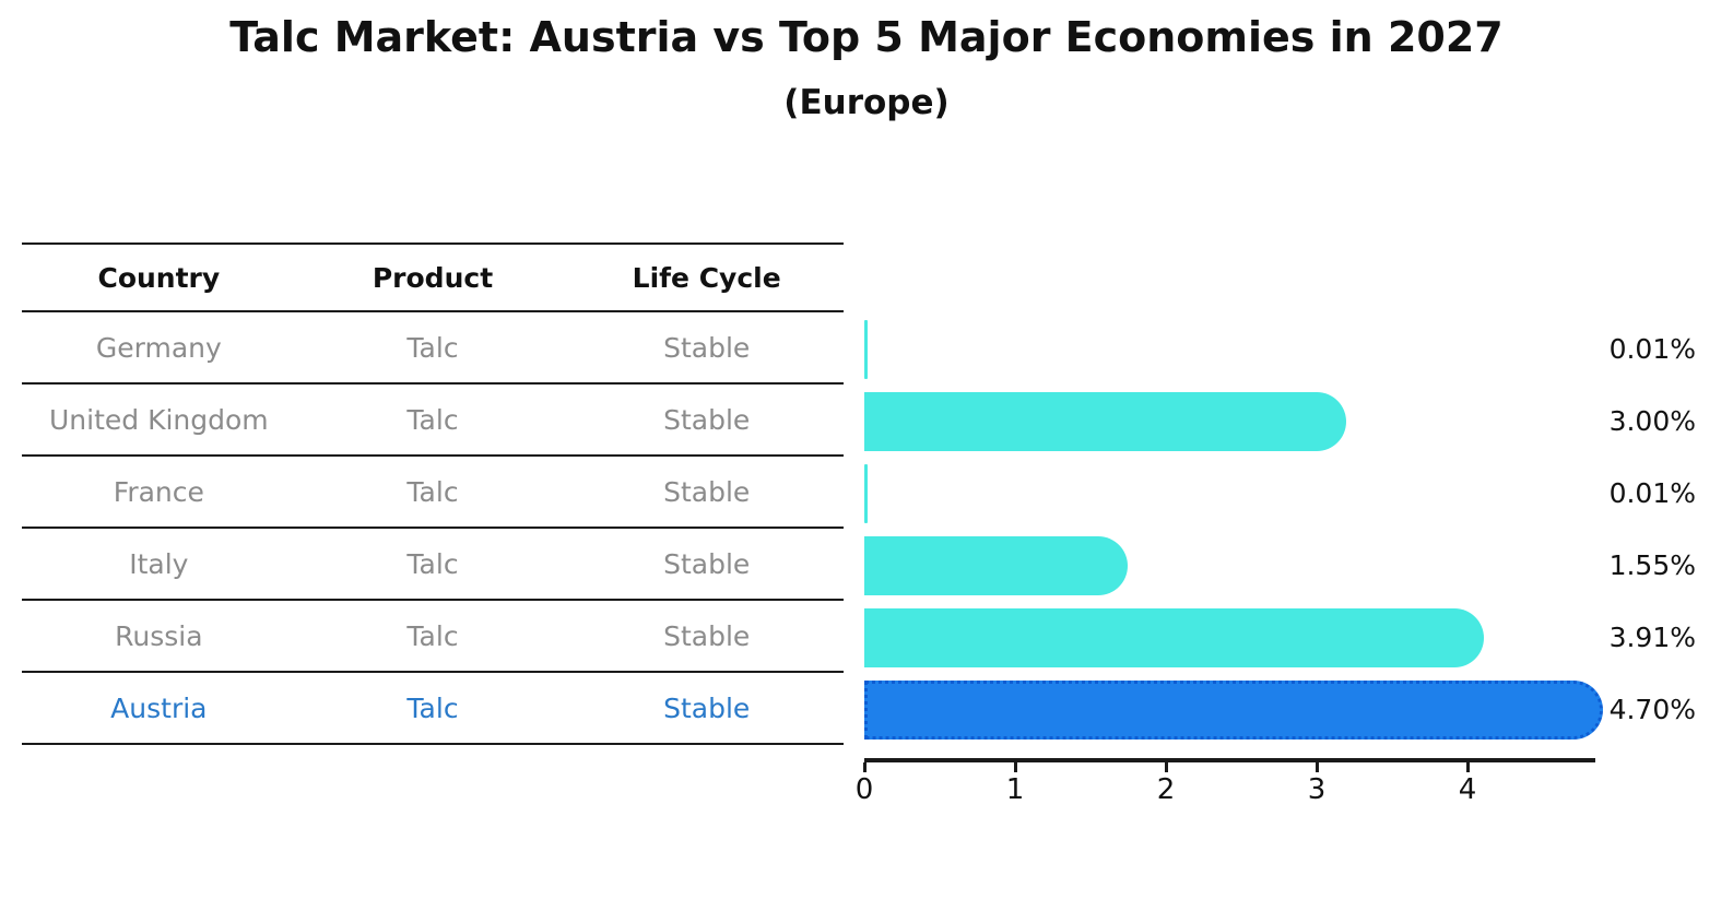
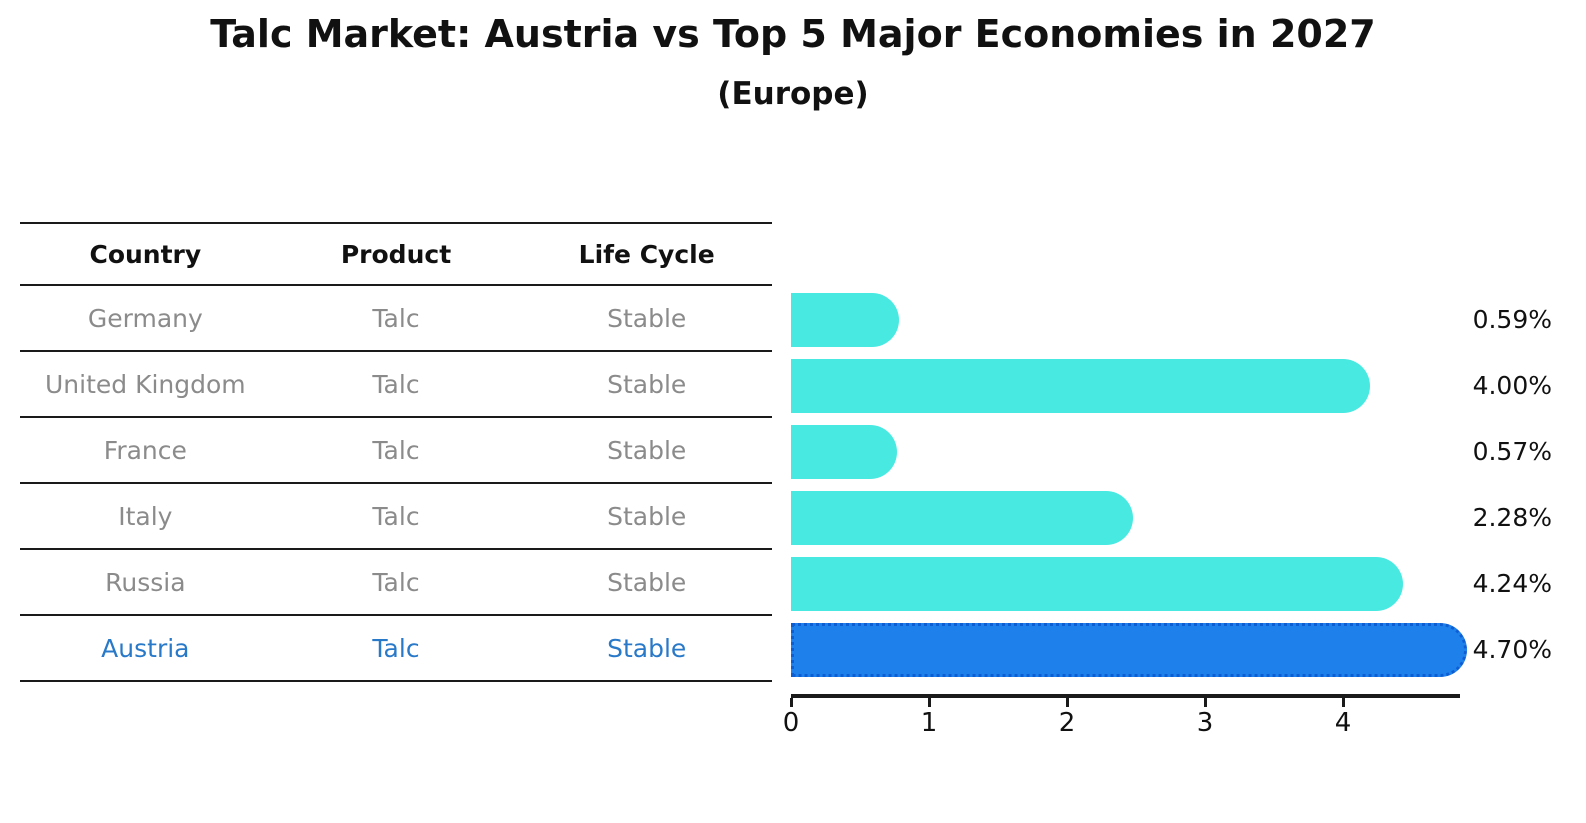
Germany: 0.01% -> 0.59%
United Kingdom: 3.00% -> 4.00%
France: 0.01% -> 0.57%
Italy: 1.55% -> 2.28%
Russia: 3.91% -> 4.24%
